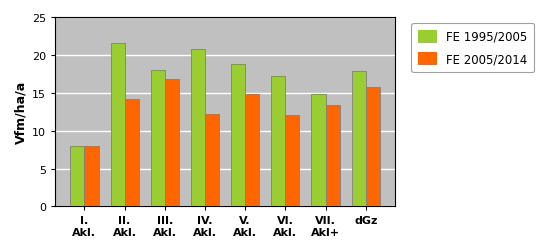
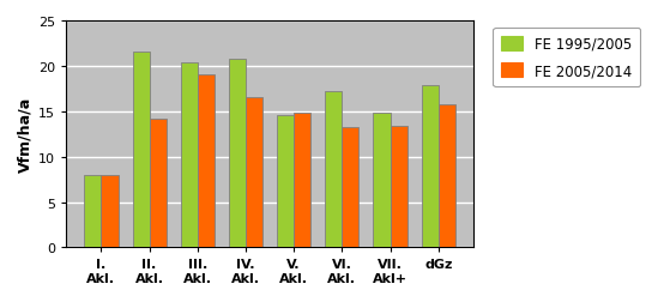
FE 1995/2005/III. Akl.: 18.0 -> 20.3
FE 2005/2014/III. Akl.: 16.8 -> 19.0
FE 2005/2014/IV. Akl.: 12.2 -> 16.5
FE 1995/2005/V. Akl.: 18.8 -> 14.5
FE 2005/2014/VI. Akl.: 12.0 -> 13.3
